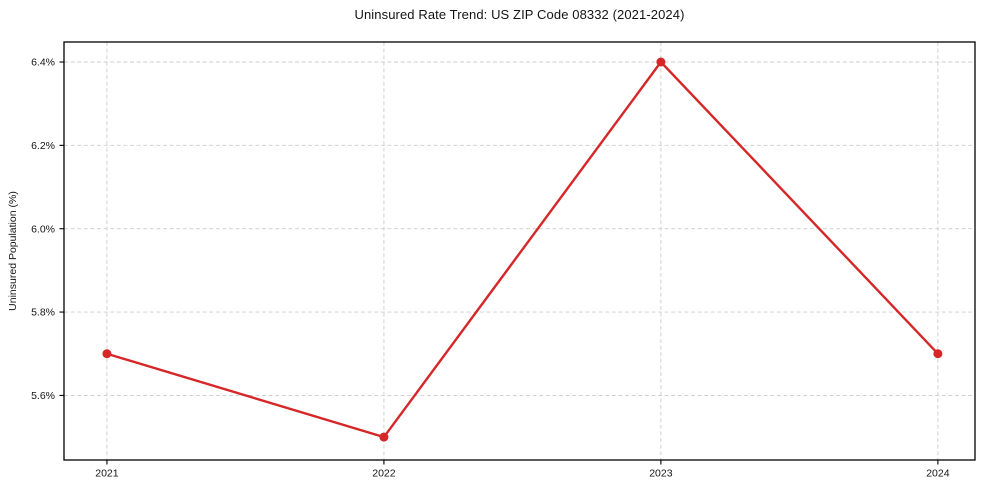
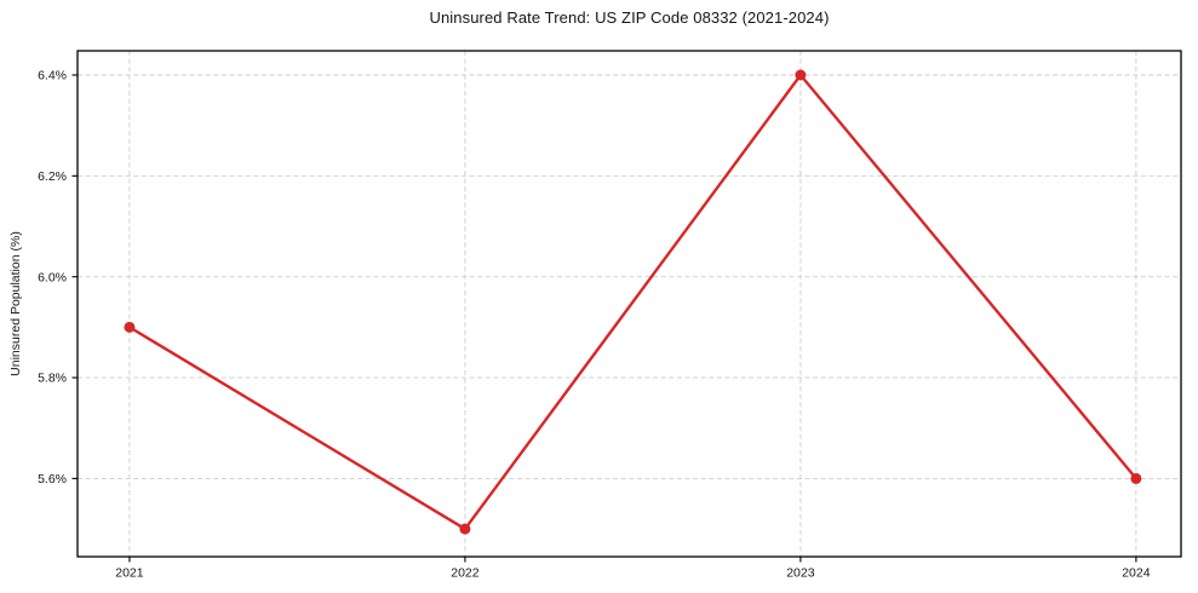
2021: 5.7% -> 5.9%
2024: 5.7% -> 5.6%
